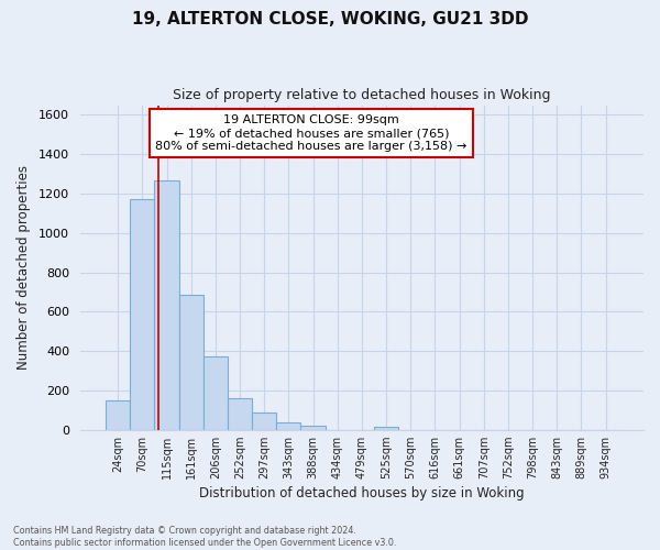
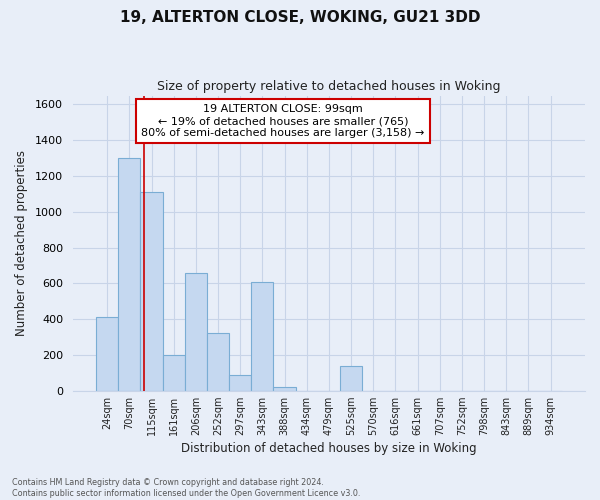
24sqm: 150 -> 410
70sqm: 1180 -> 1300
115sqm: 1260 -> 1110
161sqm: 680 -> 200
206sqm: 380 -> 660
252sqm: 160 -> 320
343sqm: 40 -> 610
525sqm: 20 -> 140
